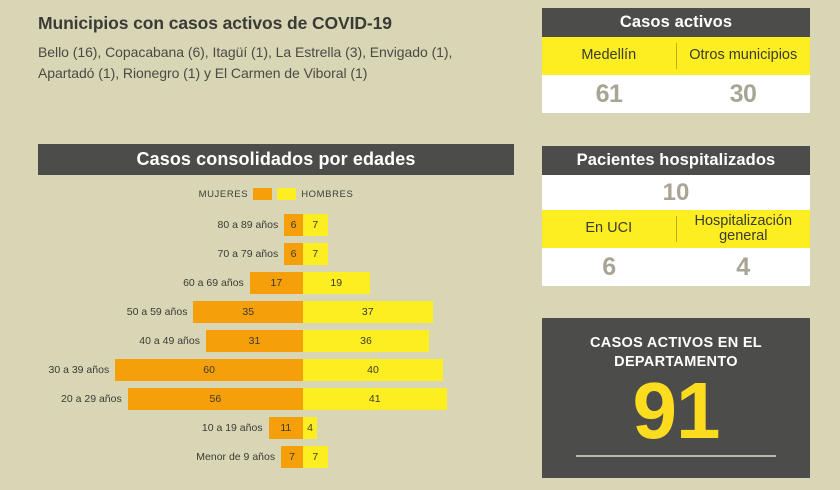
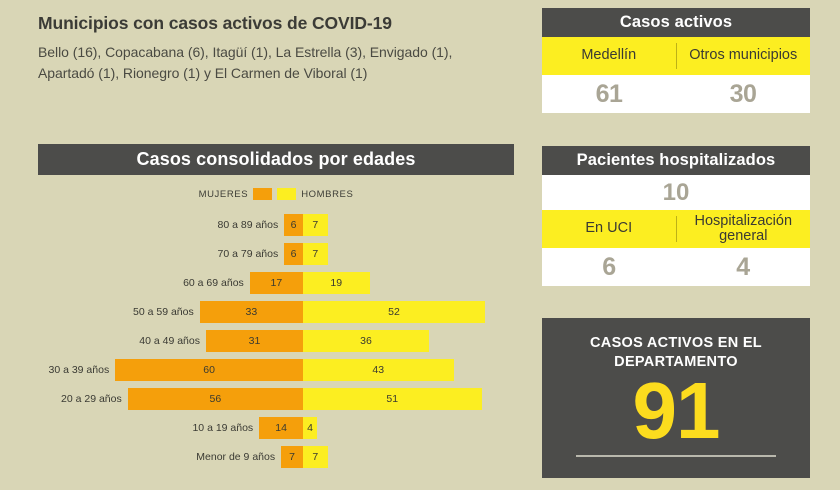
MUJERES/50 a 59 años: 35 -> 33
HOMBRES/50 a 59 años: 37 -> 52
HOMBRES/30 a 39 años: 40 -> 43
HOMBRES/20 a 29 años: 41 -> 51
MUJERES/10 a 19 años: 11 -> 14
